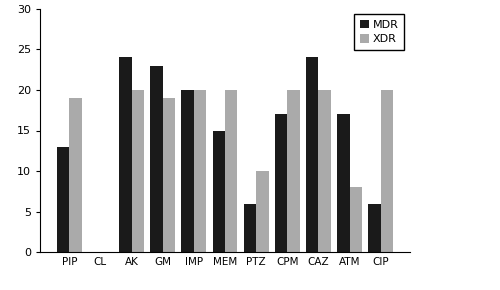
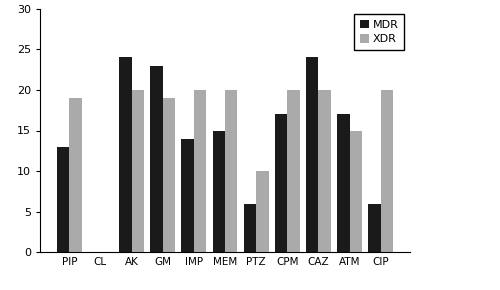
MDR/IMP: 20 -> 14
XDR/ATM: 8 -> 15
